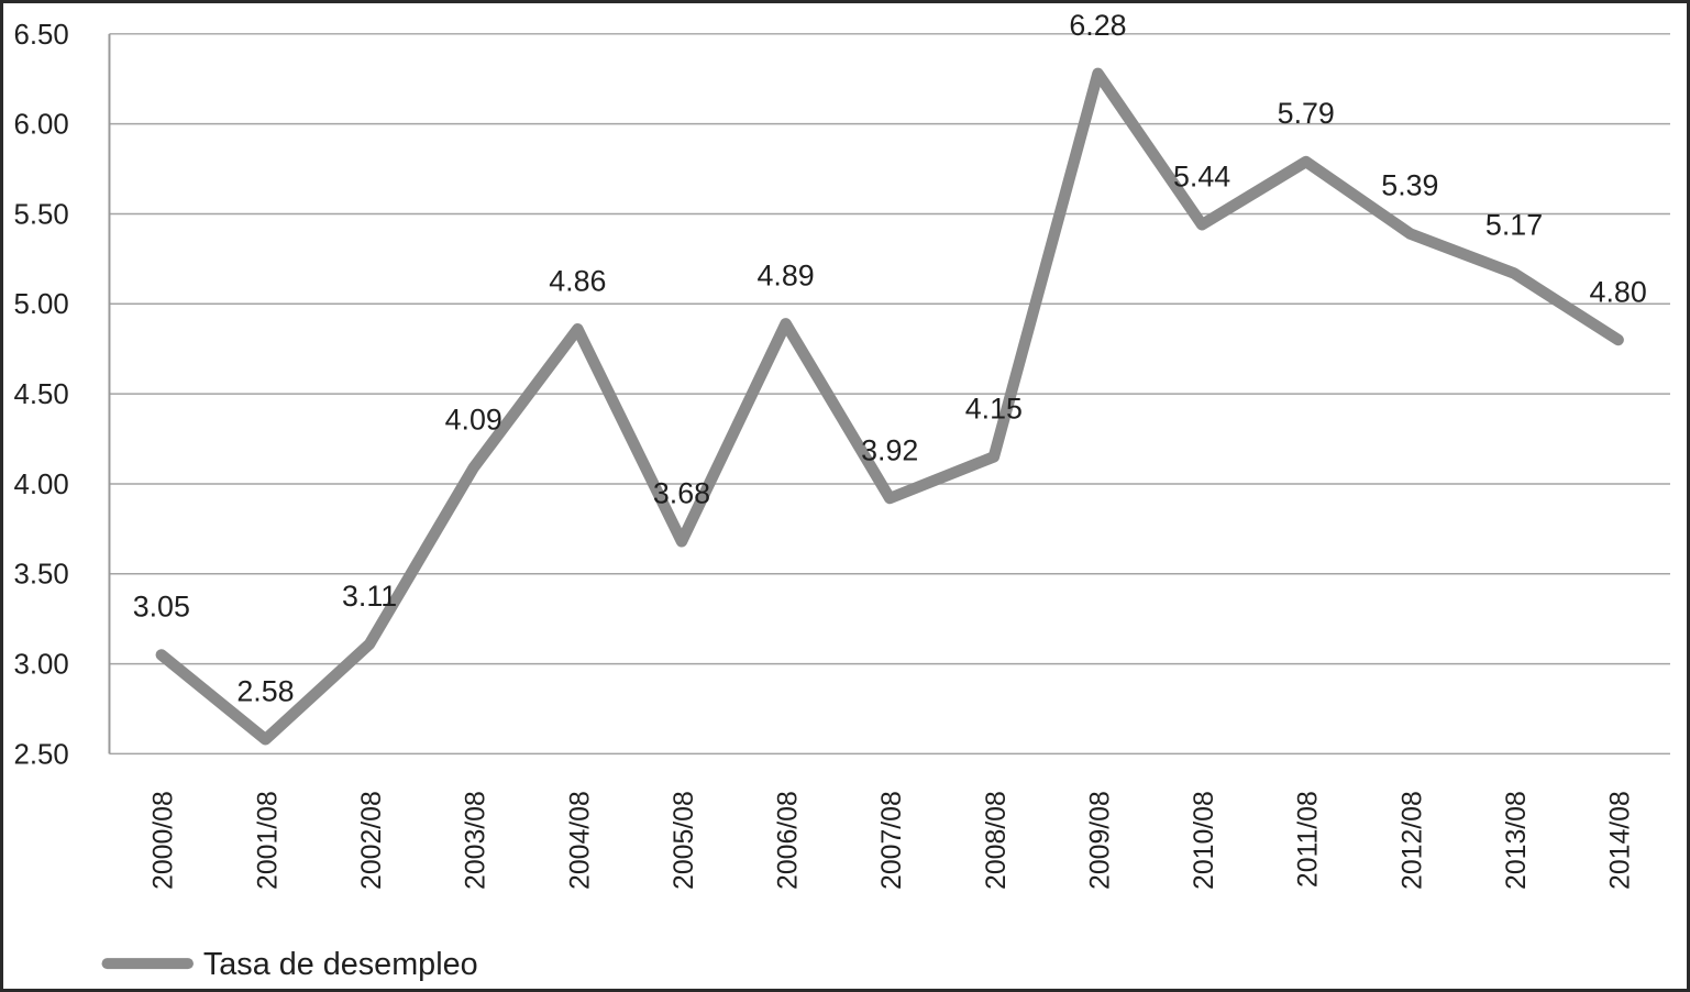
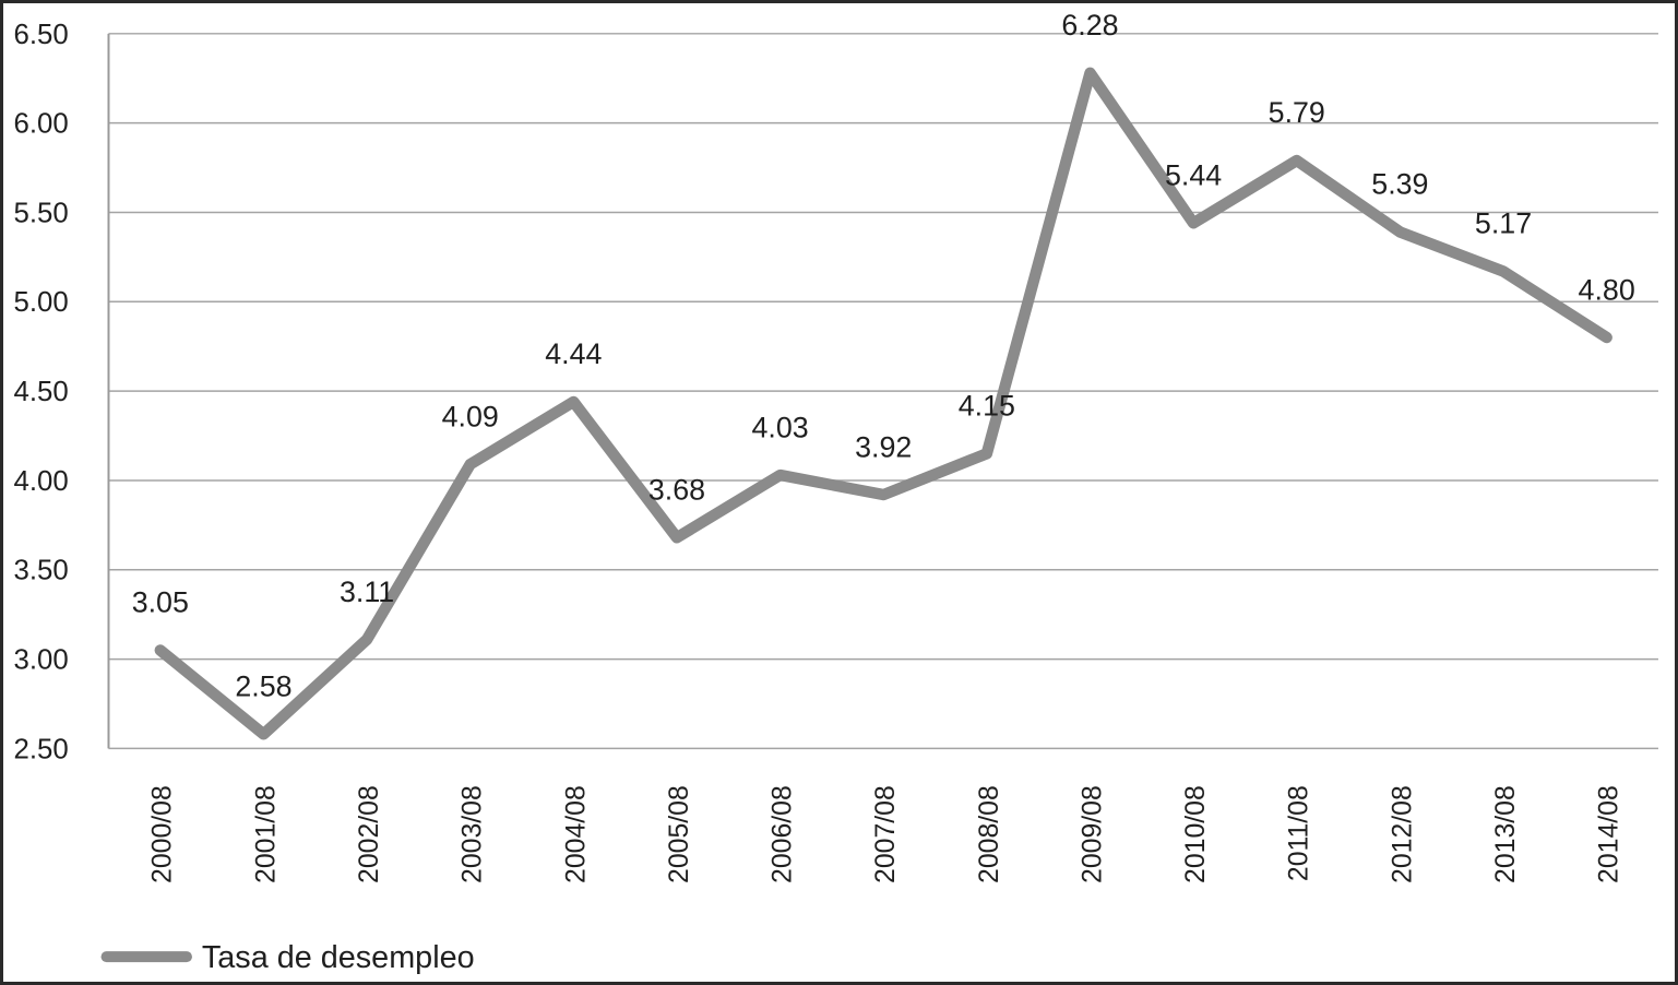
2004/08: 4.86 -> 4.44
2006/08: 4.89 -> 4.03
